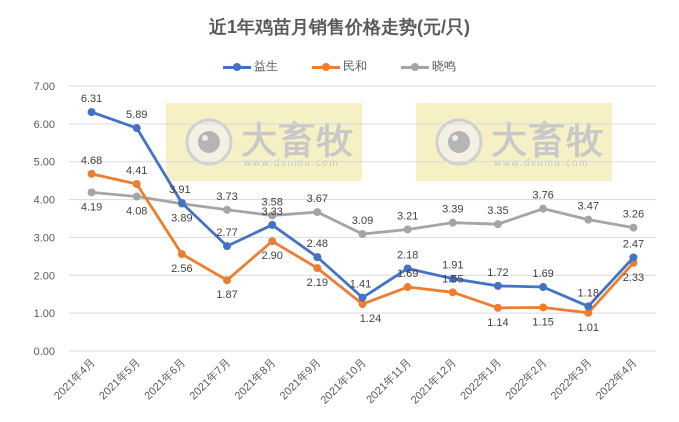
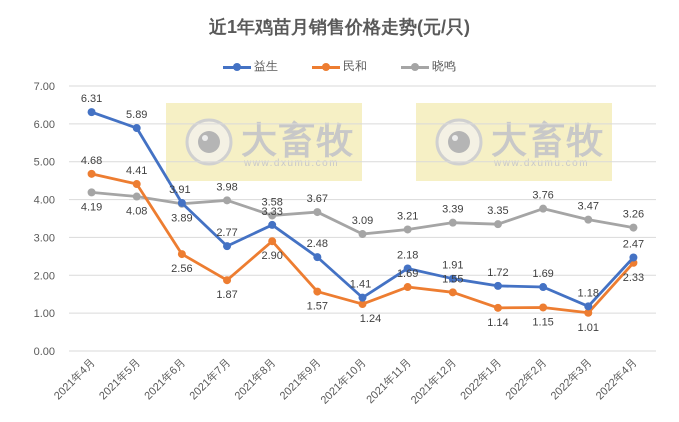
晓鸣/2021年7月: 3.73 -> 3.98
民和/2021年9月: 2.19 -> 1.57
